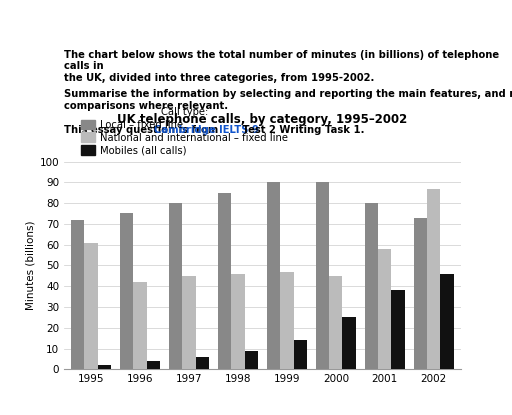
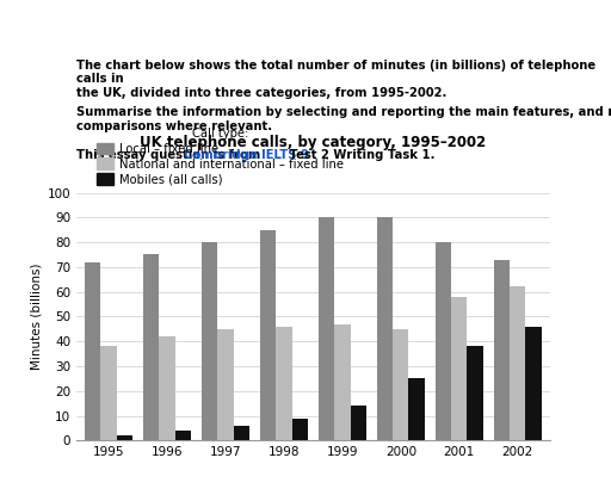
National and international – fixed line/1995: 61 -> 38
National and international – fixed line/2002: 87 -> 62
